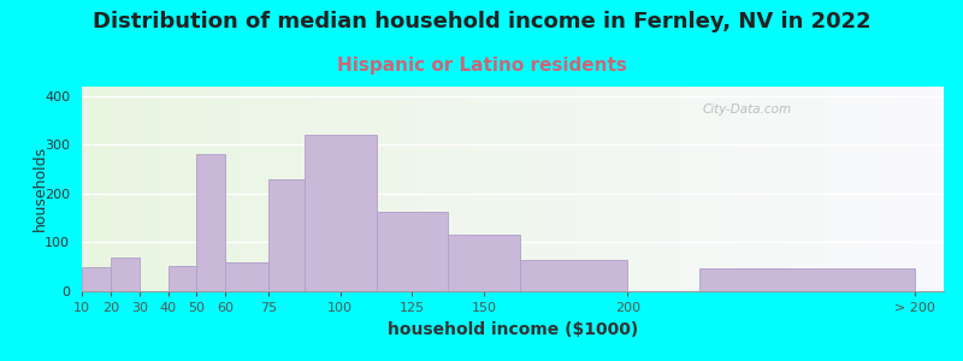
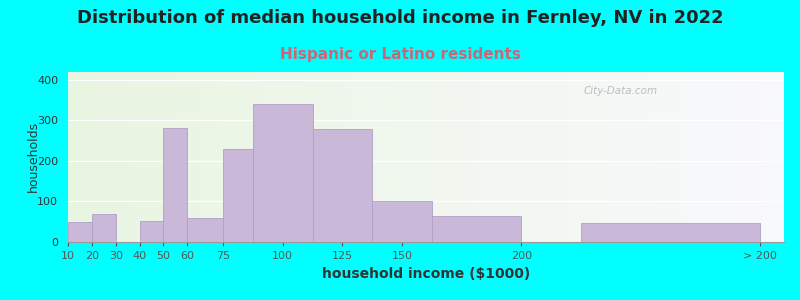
100: 322 -> 340
125: 162 -> 280
150: 115 -> 100
